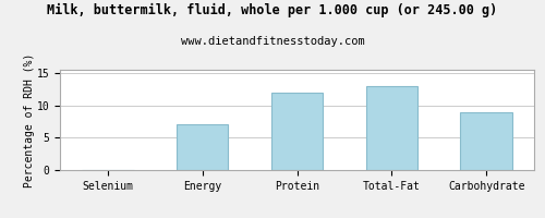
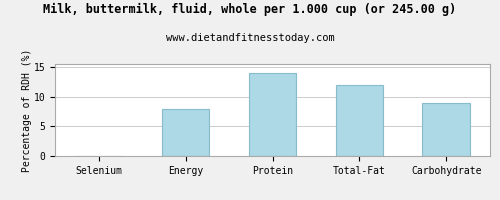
Energy: 7 -> 8
Protein: 12 -> 14
Total-Fat: 13 -> 12
